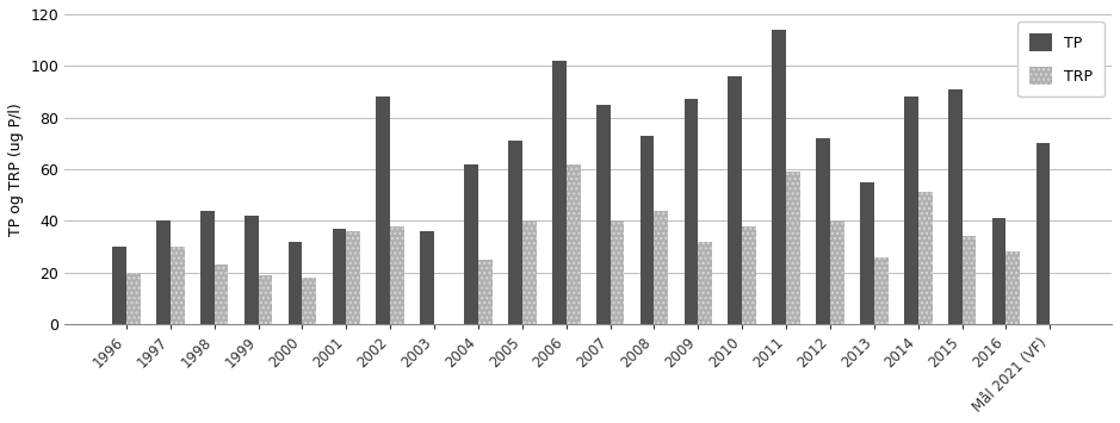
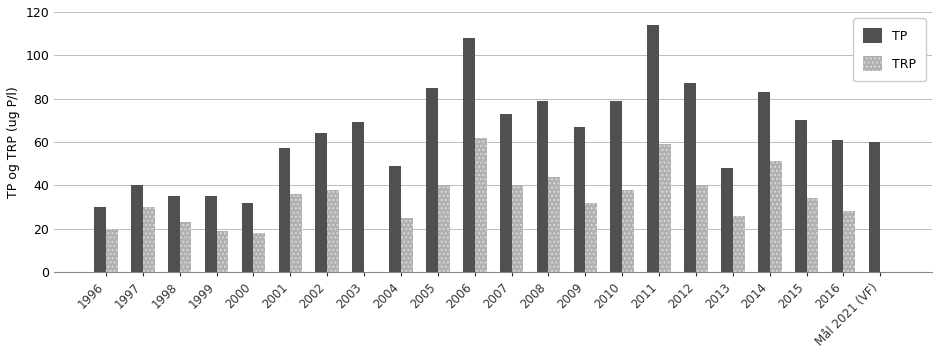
TP/1998: 44 -> 35
TP/1999: 42 -> 35
TP/2001: 37 -> 57
TP/2002: 88 -> 64
TP/2003: 36 -> 69
TP/2004: 62 -> 49
TP/2005: 71 -> 85
TP/2006: 102 -> 108
TP/2007: 85 -> 73
TP/2008: 73 -> 79
TP/2009: 87 -> 67
TP/2010: 96 -> 79
TP/2012: 72 -> 87
TP/2013: 55 -> 48
TP/2014: 88 -> 83
TP/2015: 91 -> 70
TP/2016: 41 -> 61
TP/Mål 2021 (VF): 70 -> 60
